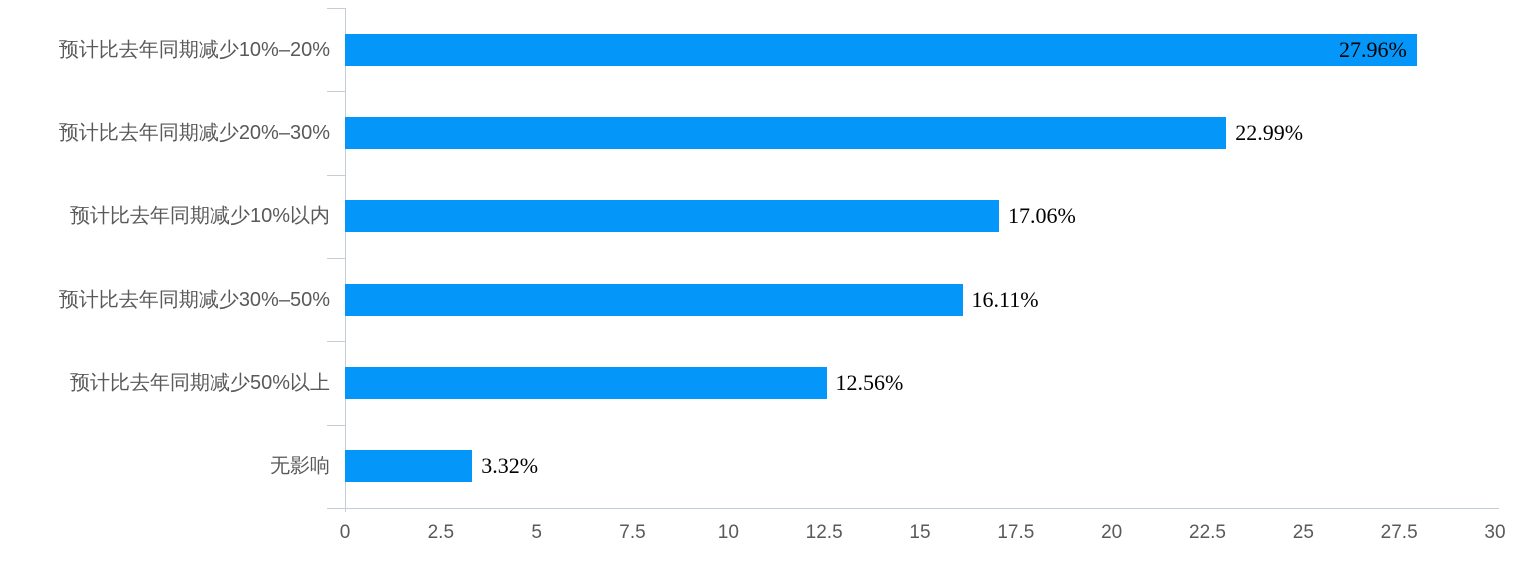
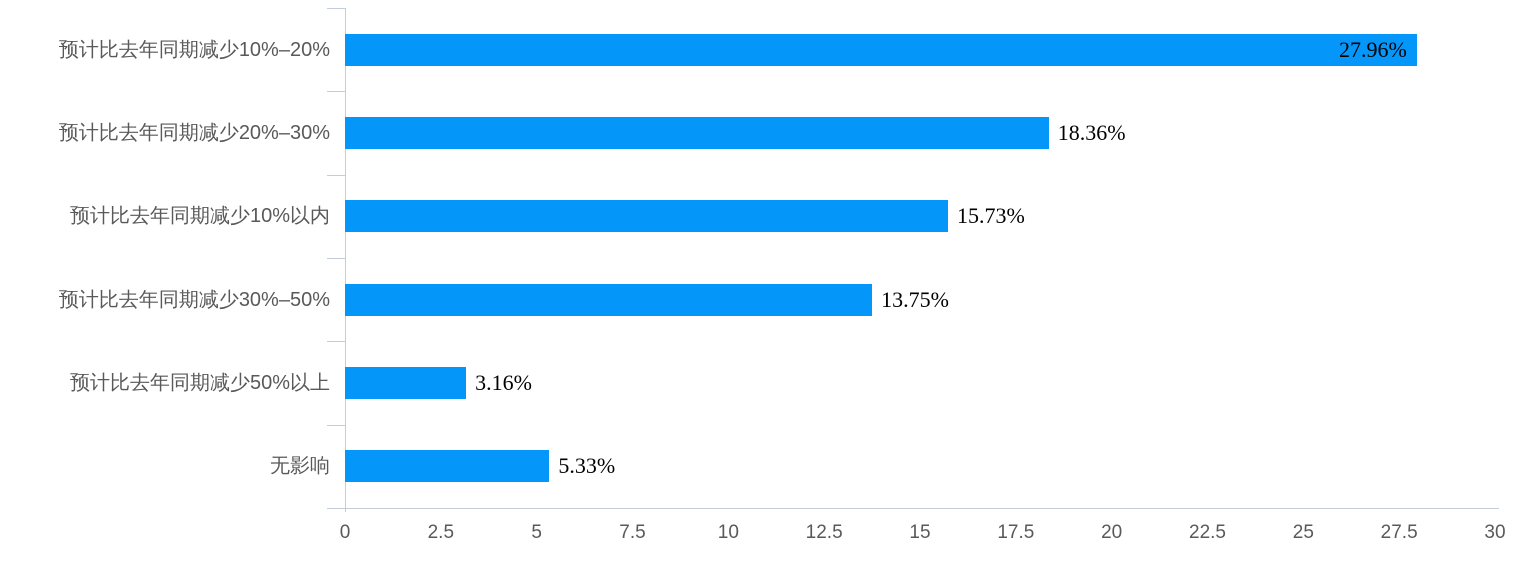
预计比去年同期减少20%–30%: 22.99% -> 18.36%
预计比去年同期减少10%以内: 17.06% -> 15.73%
预计比去年同期减少30%–50%: 16.11% -> 13.75%
预计比去年同期减少50%以上: 12.56% -> 3.16%
无影响: 3.32% -> 5.33%
